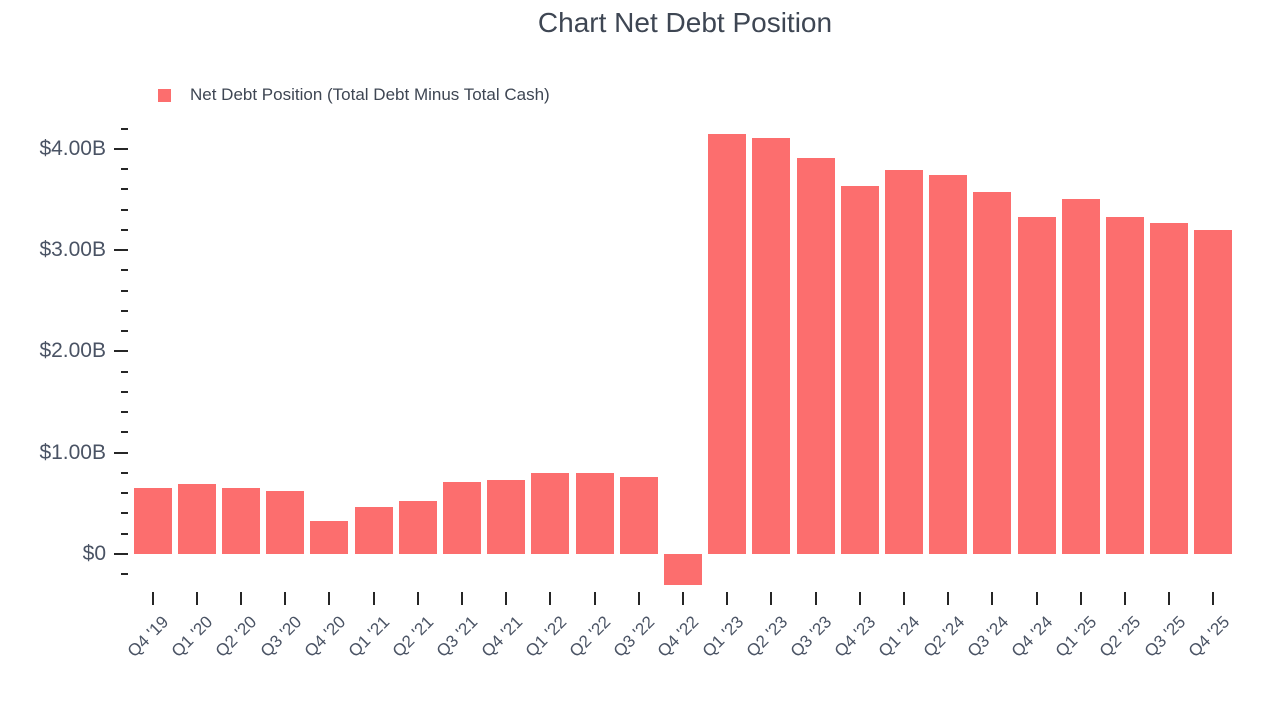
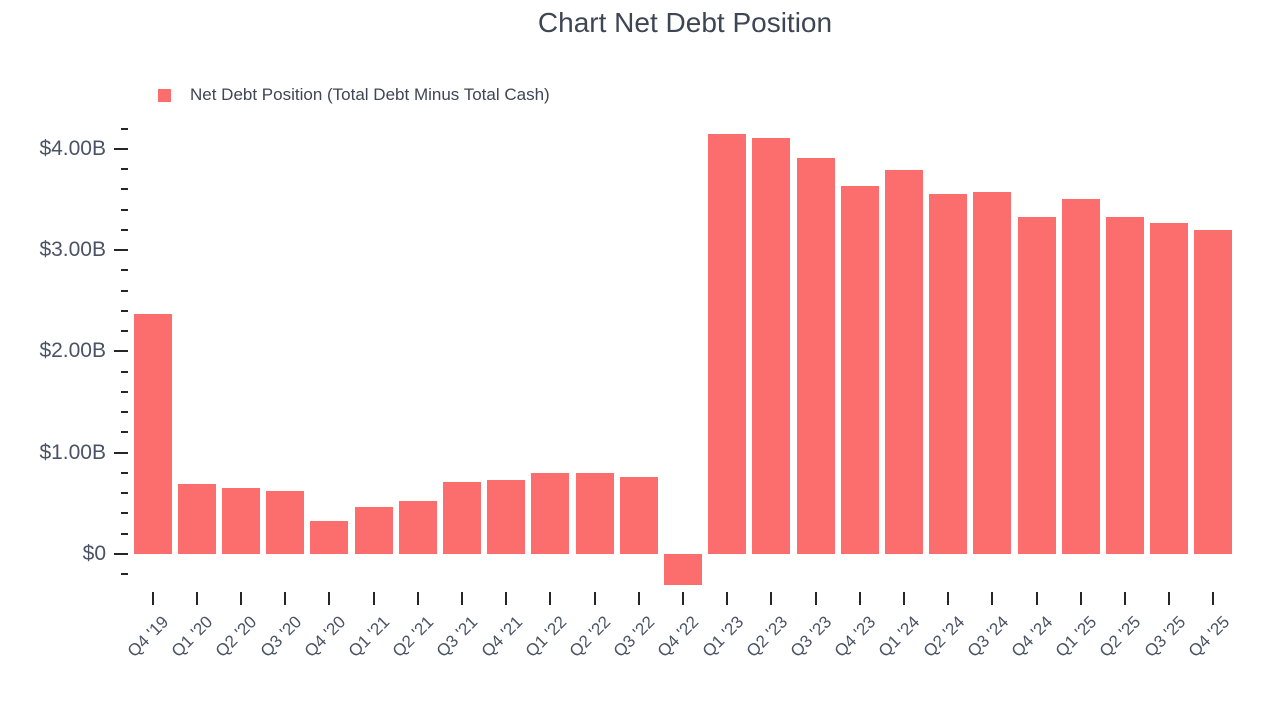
Q4 '19: $0.65B -> $2.37B
Q2 '24: $3.74B -> $3.55B
